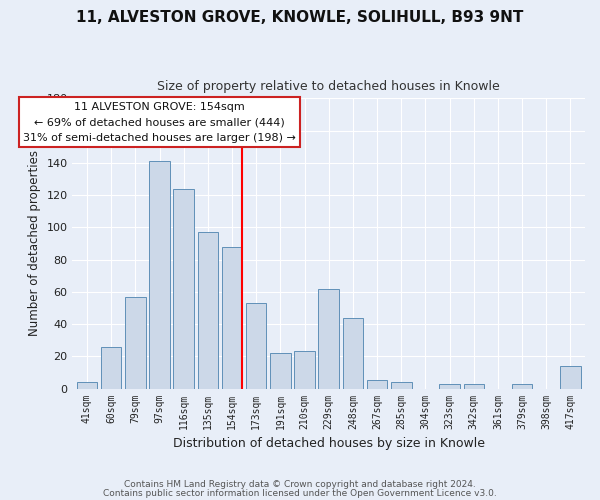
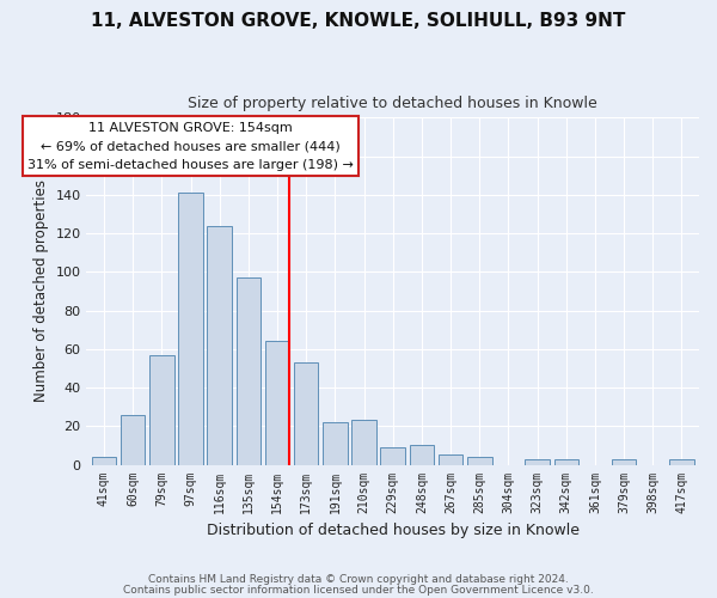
154sqm: 88 -> 64
229sqm: 62 -> 9
248sqm: 44 -> 10
417sqm: 14 -> 3
